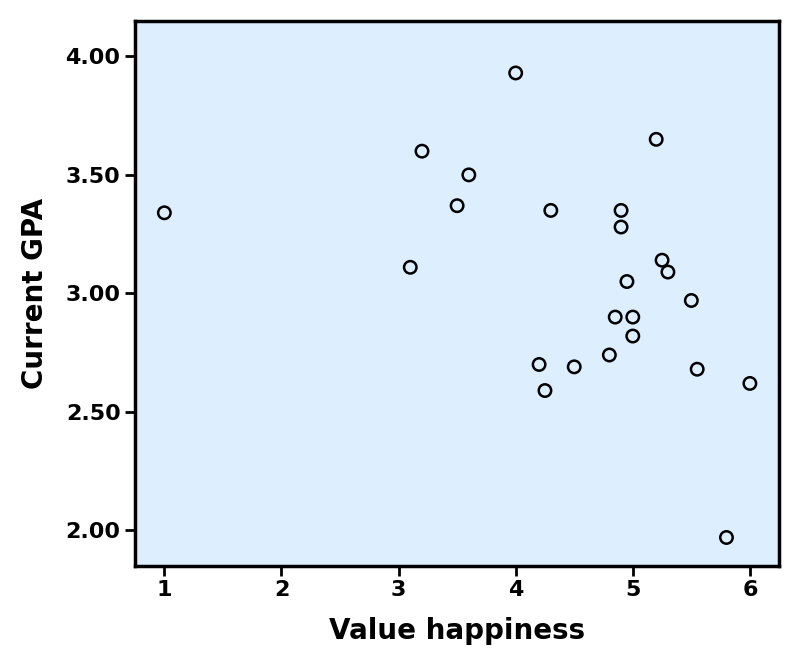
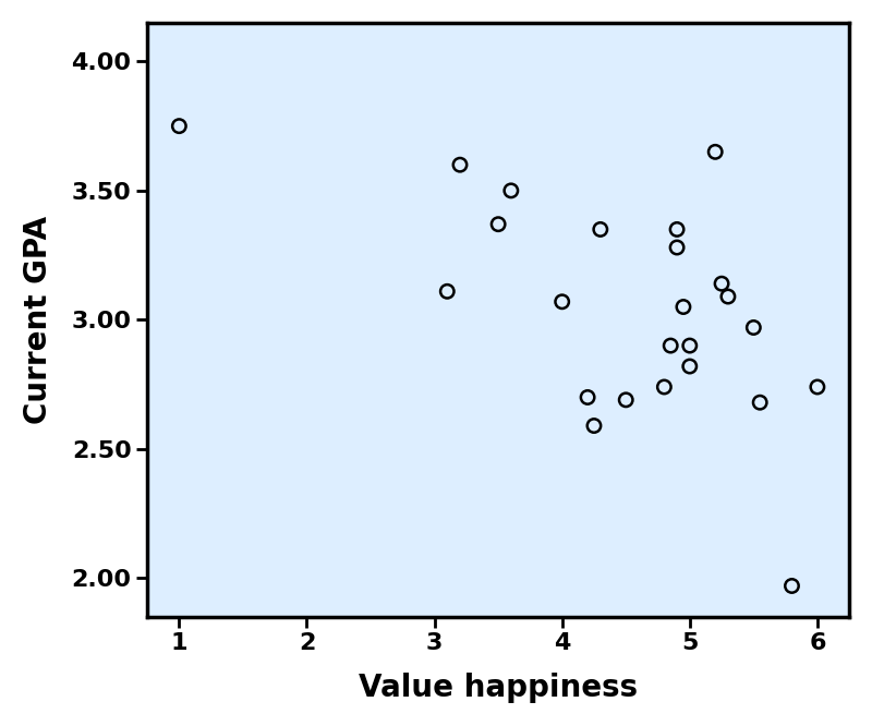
1: 3.34 -> 3.75
4: 3.93 -> 3.07
6: 2.62 -> 2.74
